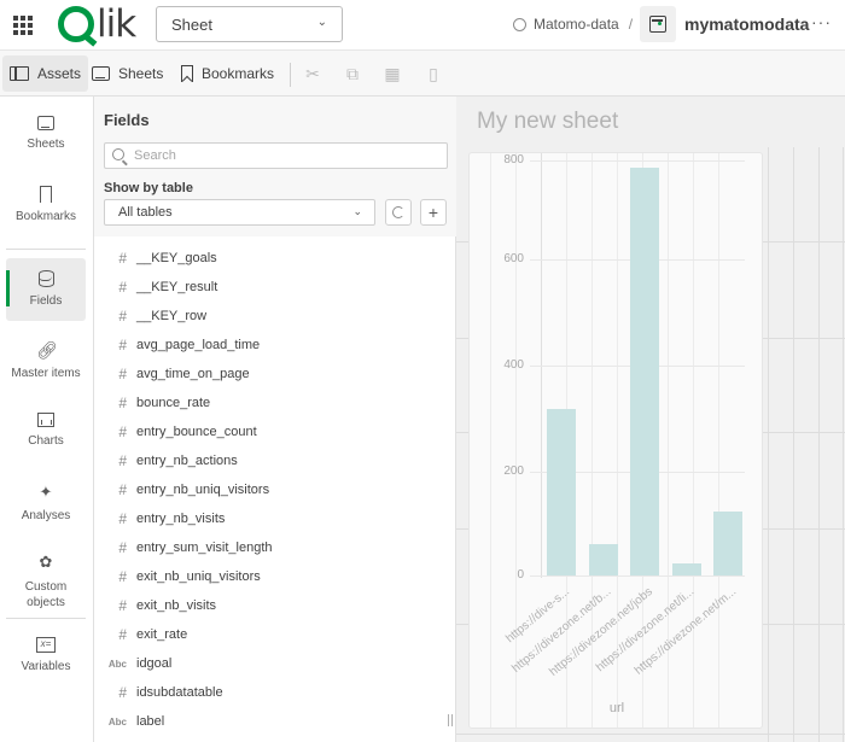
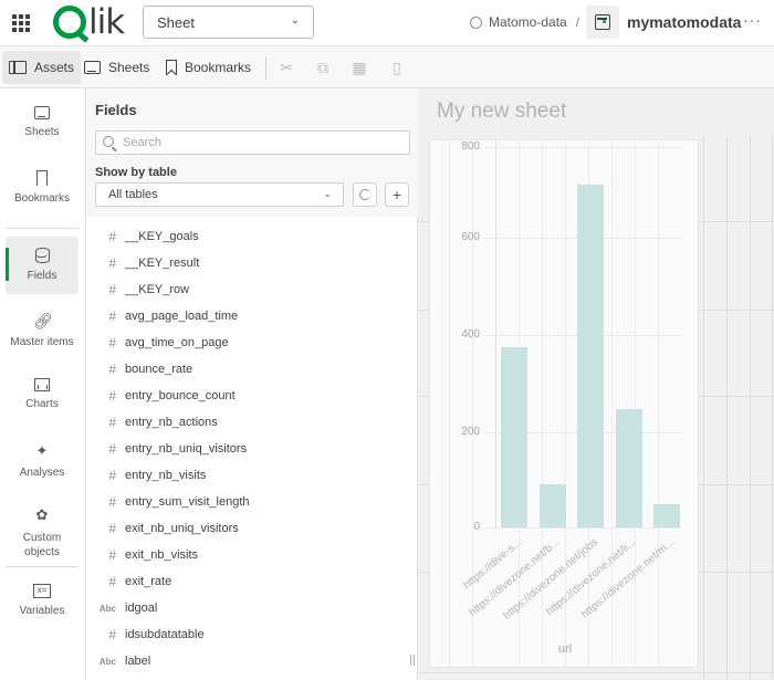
https://dive-s...: 320 -> 380
https://divezone.net/b...: 60 -> 90
https://divezone.net/jobs: 790 -> 720
https://divezone.net/li...: 20 -> 250
https://divezone.net/m...: 120 -> 50
